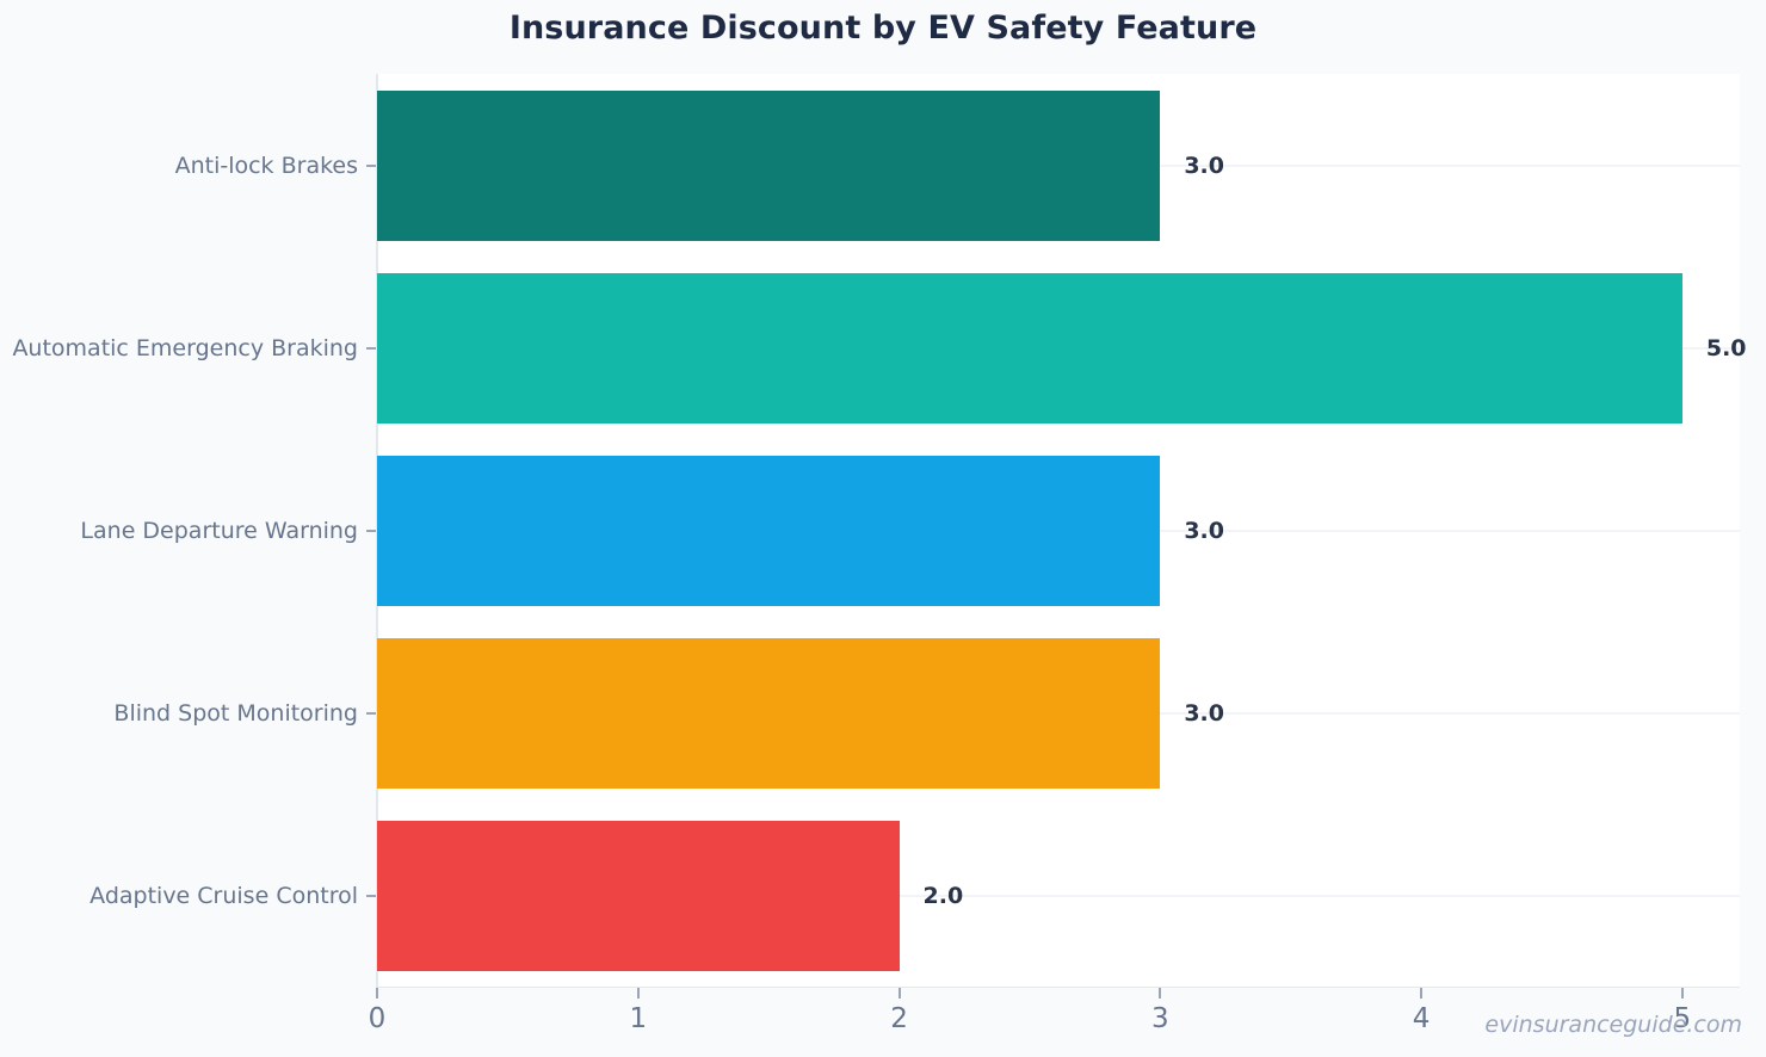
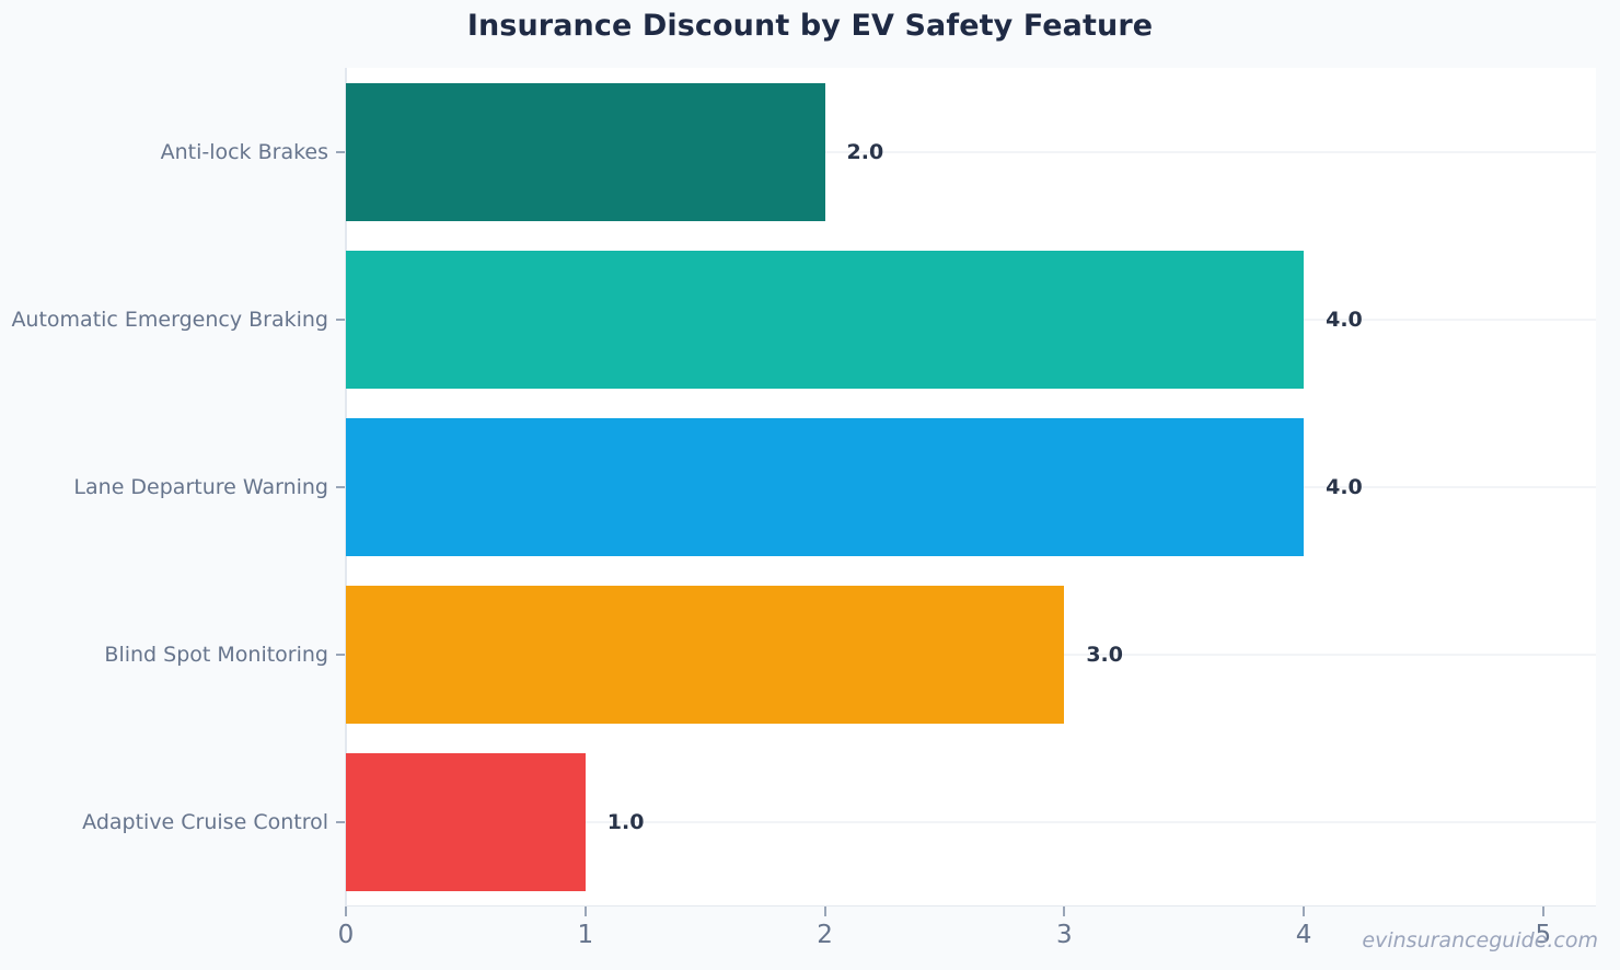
Anti-lock Brakes: 3.0 -> 2.0
Automatic Emergency Braking: 5.0 -> 4.0
Lane Departure Warning: 3.0 -> 4.0
Adaptive Cruise Control: 2.0 -> 1.0
